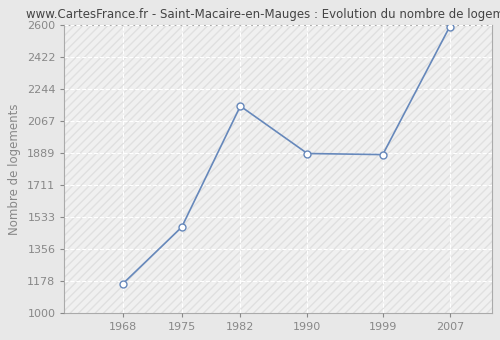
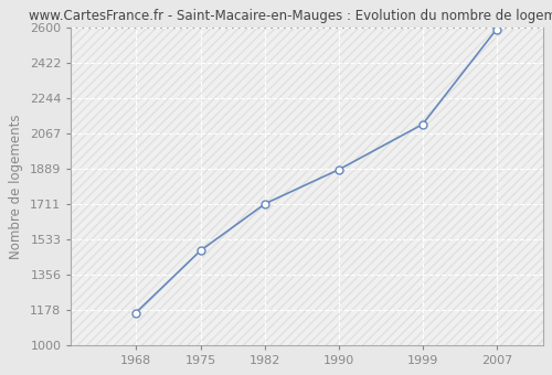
1982: 2150 -> 1710
1999: 1880 -> 2110
